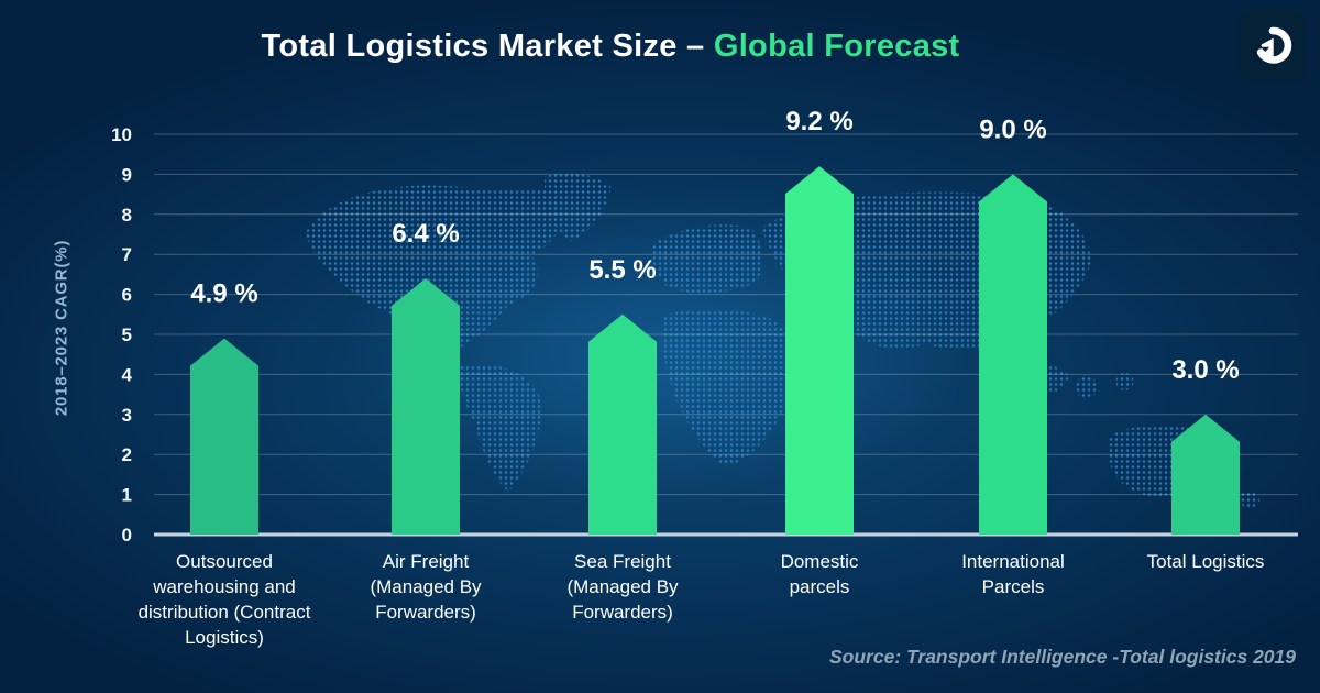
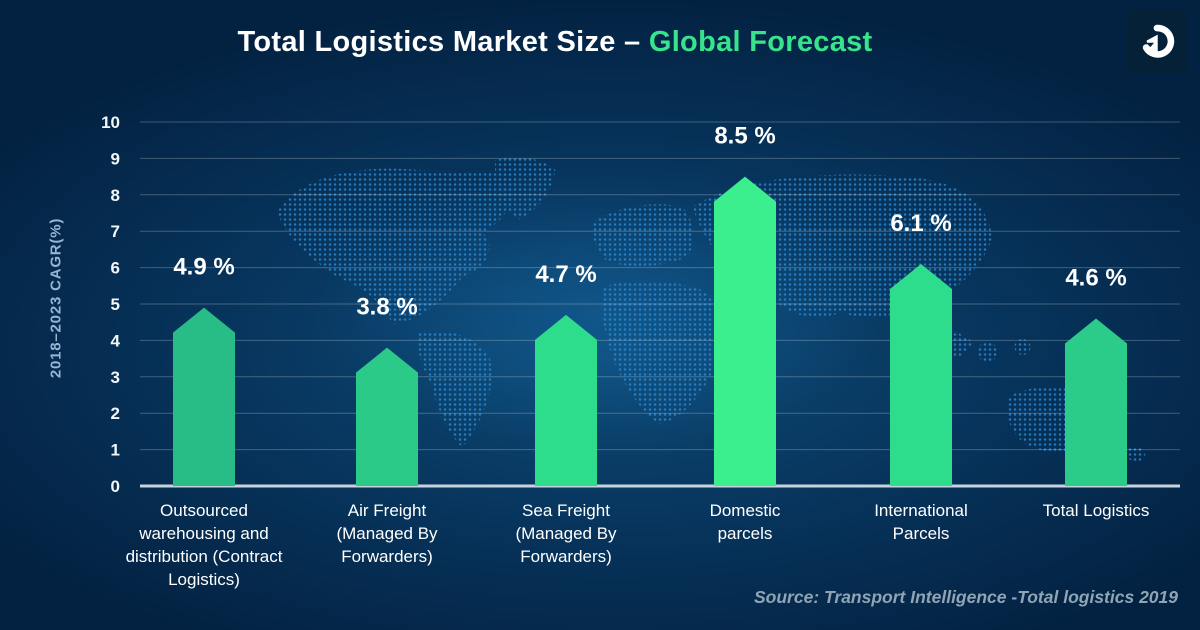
Air Freight (Managed By Forwarders): 6.4 -> 3.8
Sea Freight (Managed By Forwarders): 5.5 -> 4.7
Domestic parcels: 9.2 -> 8.5
International Parcels: 9.0 -> 6.1
Total Logistics: 3.0 -> 4.6
